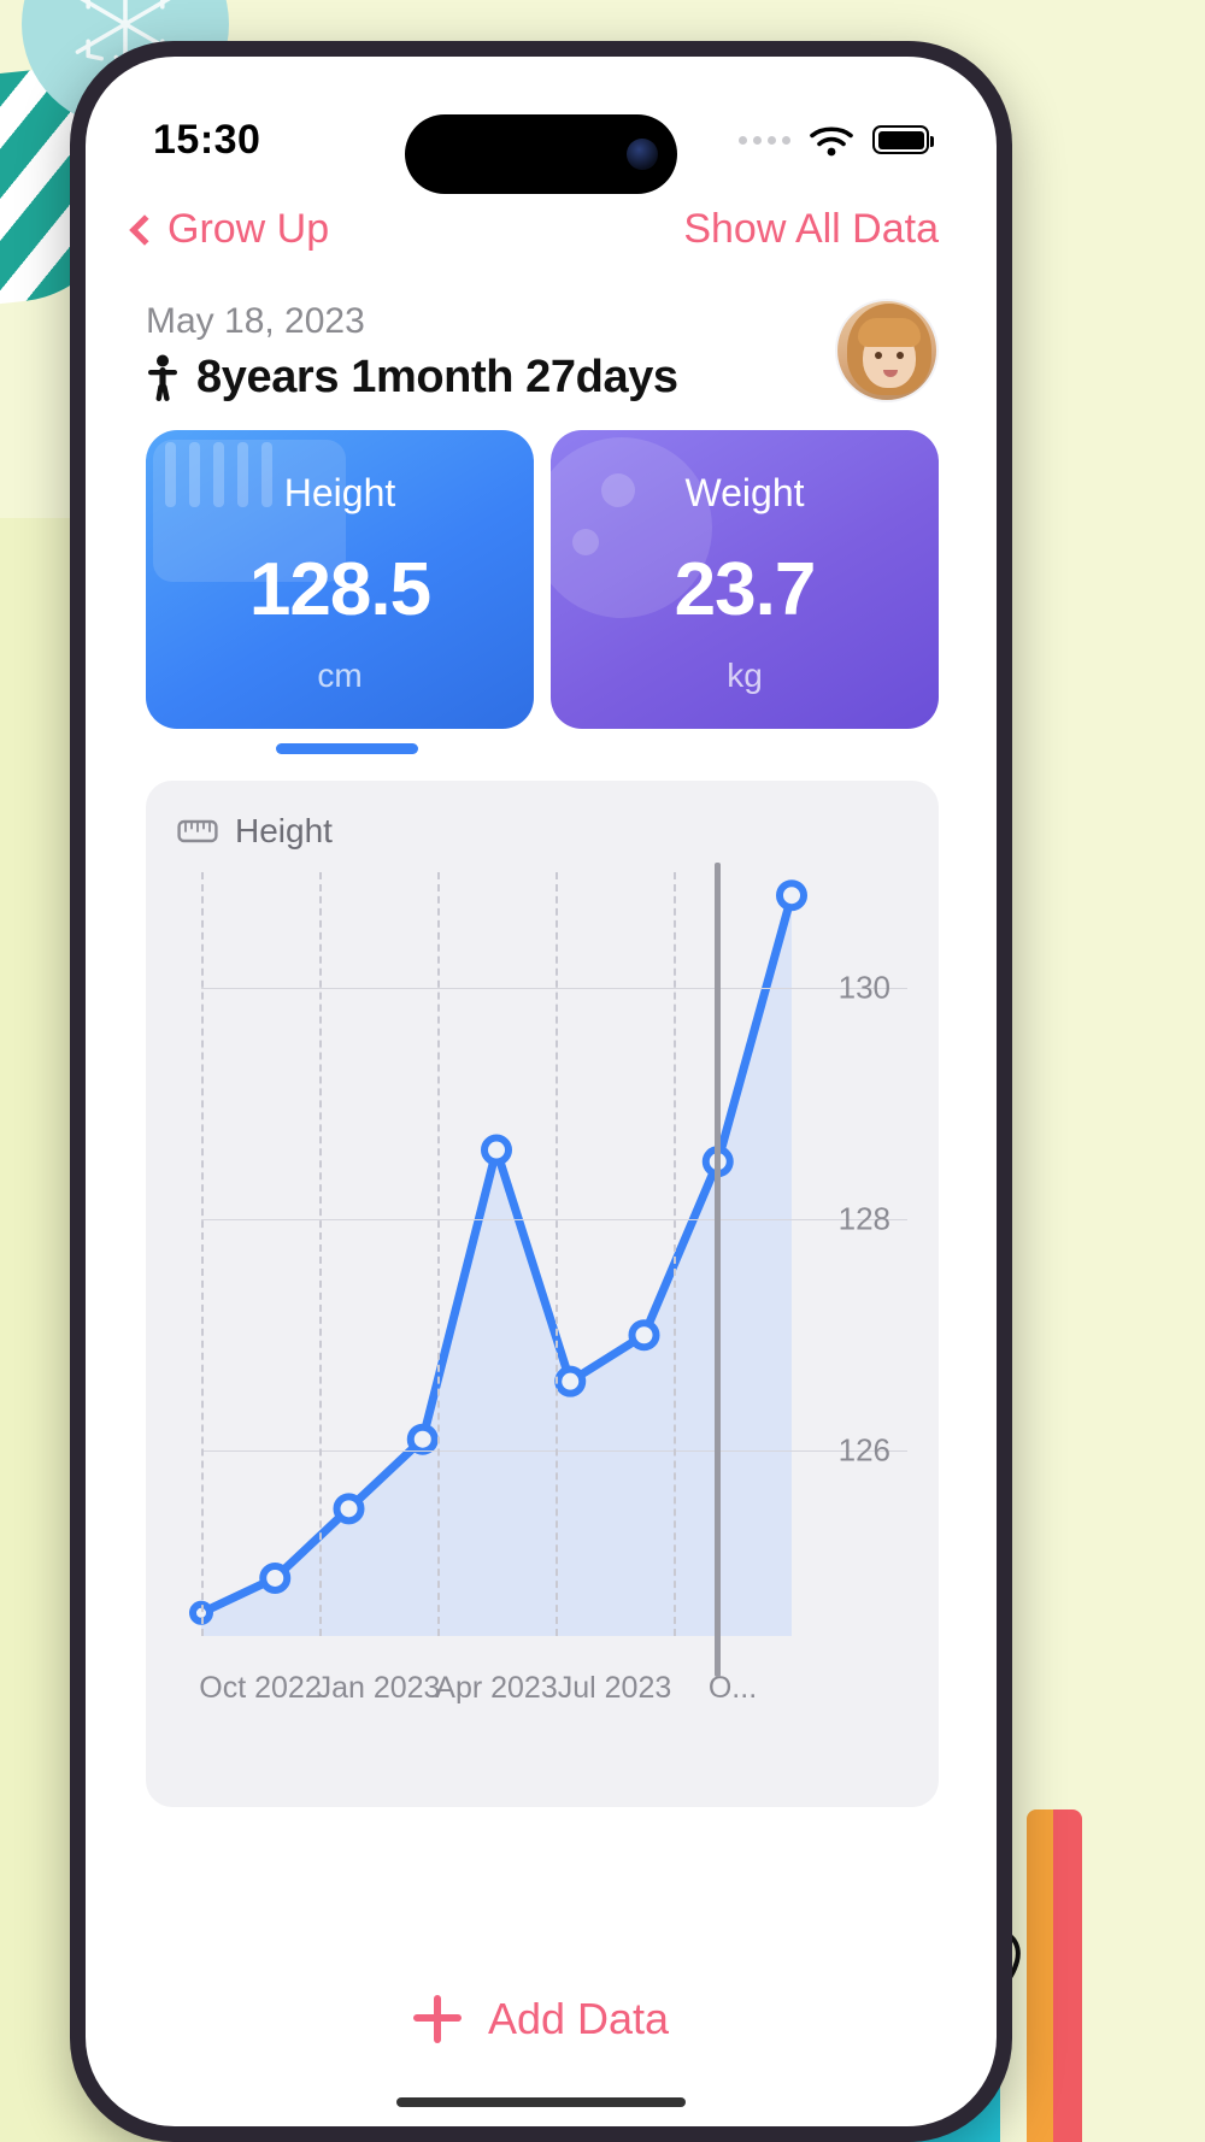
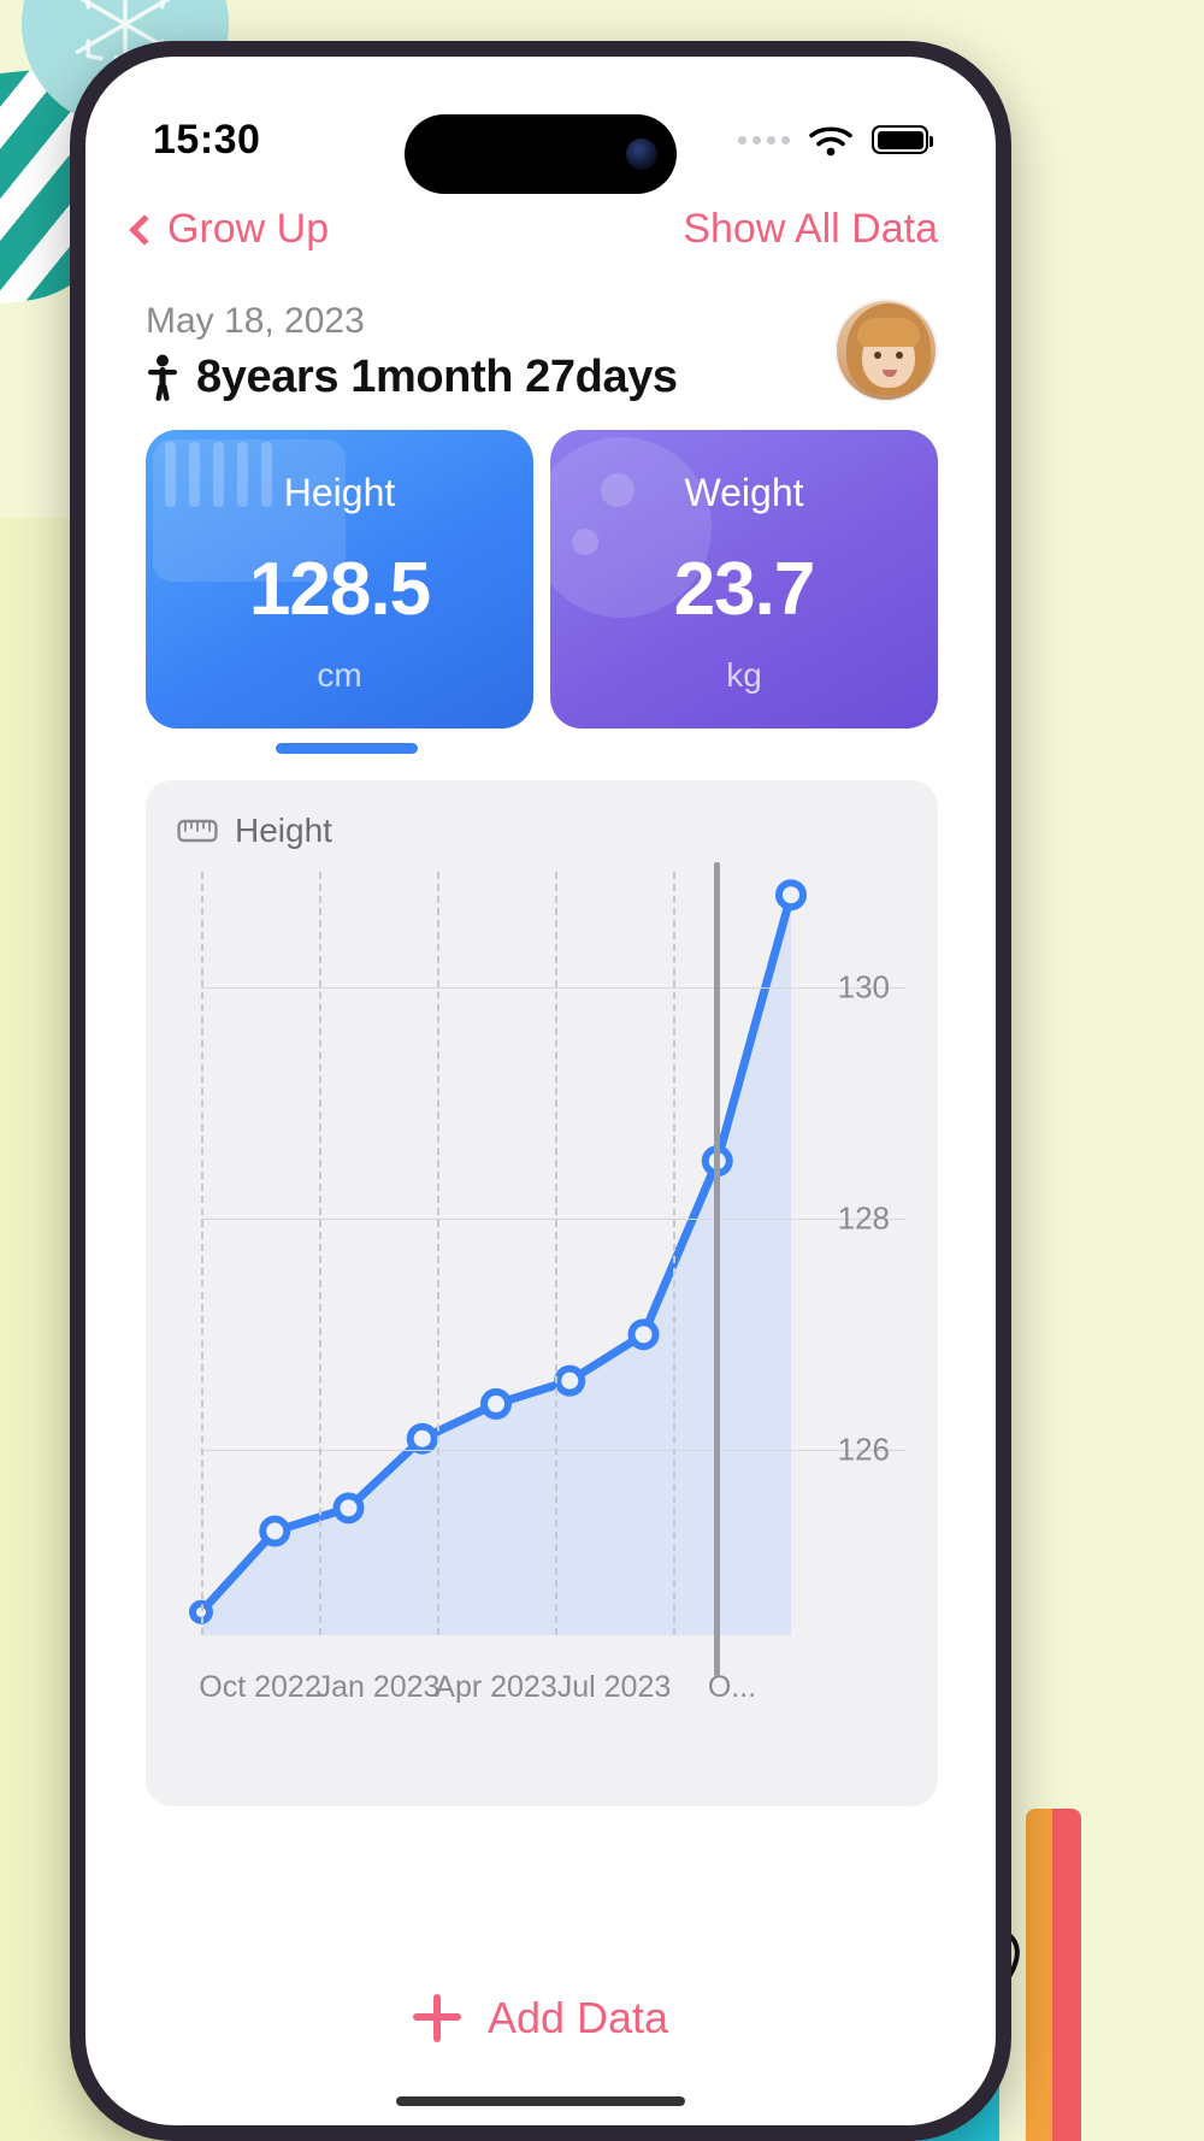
Oct 2022: 124.9 -> 125.3
Jan 2023: 128.6 -> 126.4
